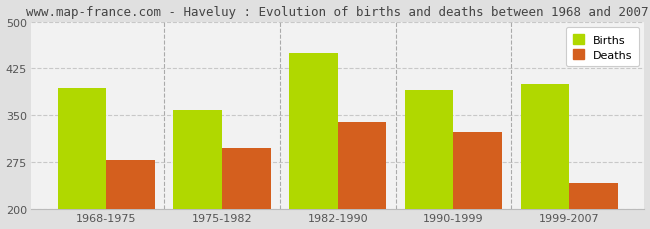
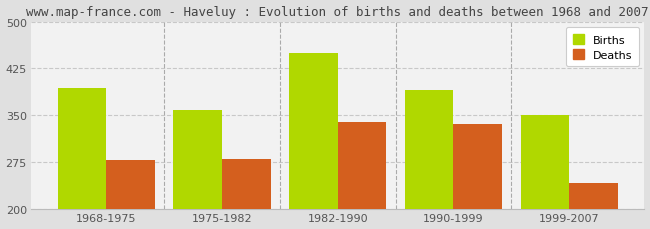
Deaths/1975-1982: 298 -> 281
Deaths/1990-1999: 324 -> 337
Births/1999-2007: 400 -> 351
